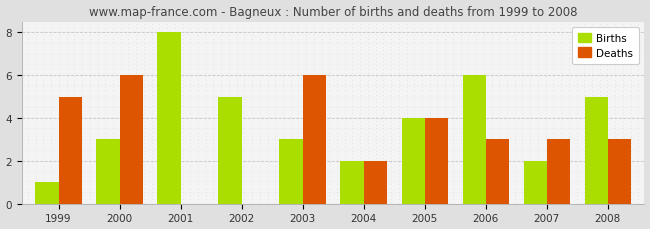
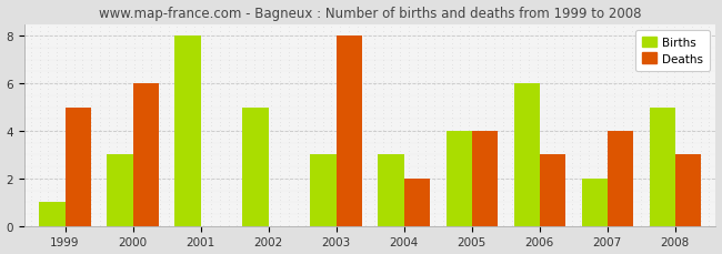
Deaths/2003: 6 -> 8
Births/2004: 2 -> 3
Deaths/2007: 3 -> 4
